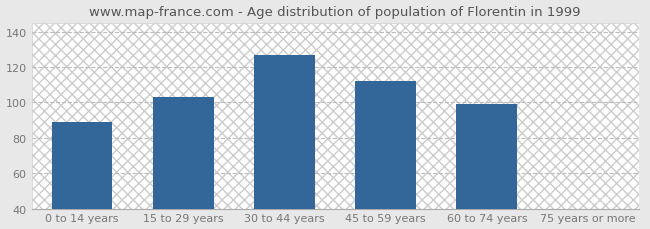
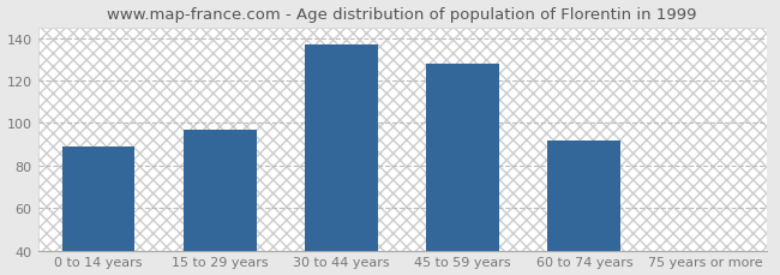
15 to 29 years: 103 -> 97
30 to 44 years: 127 -> 137
45 to 59 years: 112 -> 128
60 to 74 years: 99 -> 92
